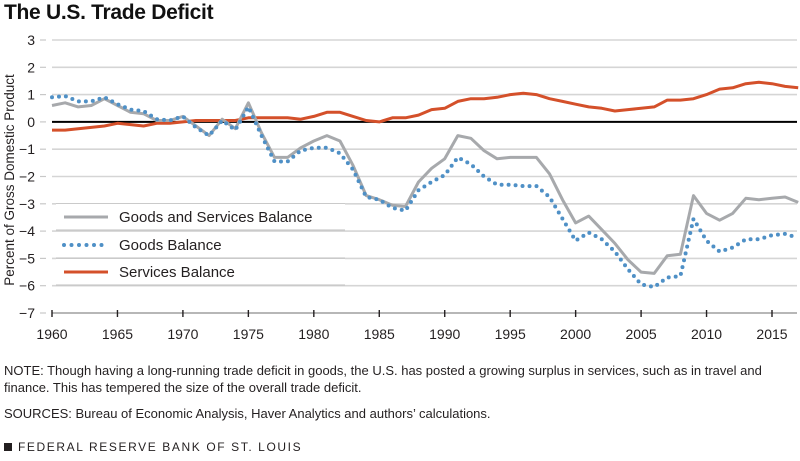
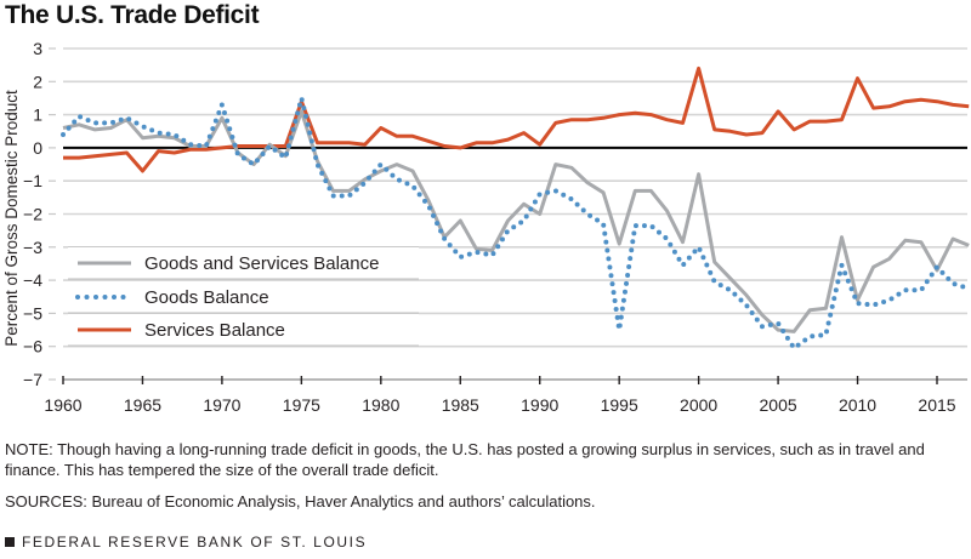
Goods Balance/1960: 0.9 -> 0.4
Goods and Services Balance/1965: 0.6 -> 0.3
Services Balance/1965: -0.1 -> -0.7
Goods and Services Balance/1970: 0.2 -> 0.9
Goods Balance/1970: 0.2 -> 1.3
Goods and Services Balance/1975: 0.7 -> 1.1
Goods Balance/1975: 0.6 -> 1.5
Services Balance/1975: 0.1 -> 1.4
Goods Balance/1980: -0.9 -> -0.5
Services Balance/1980: 0.2 -> 0.6
Goods and Services Balance/1985: -2.9 -> -2.2
Goods Balance/1985: -2.9 -> -3.3
Goods and Services Balance/1990: -1.4 -> -2.0
Goods Balance/1990: -1.9 -> -1.4
Services Balance/1990: 0.5 -> 0.1
Goods and Services Balance/1995: -1.3 -> -2.9
Goods Balance/1995: -2.3 -> -5.5
Goods and Services Balance/2000: -3.7 -> -0.8
Goods Balance/2000: -4.3 -> -3.0
Services Balance/2000: 0.7 -> 2.4
Goods Balance/2005: -6.0 -> -5.3
Services Balance/2005: 0.5 -> 1.1
Goods and Services Balance/2010: -3.4 -> -4.6
Goods Balance/2010: -4.3 -> -4.7
Services Balance/2010: 1.0 -> 2.1
Goods and Services Balance/2015: -2.8 -> -3.7
Goods Balance/2015: -4.2 -> -3.6
